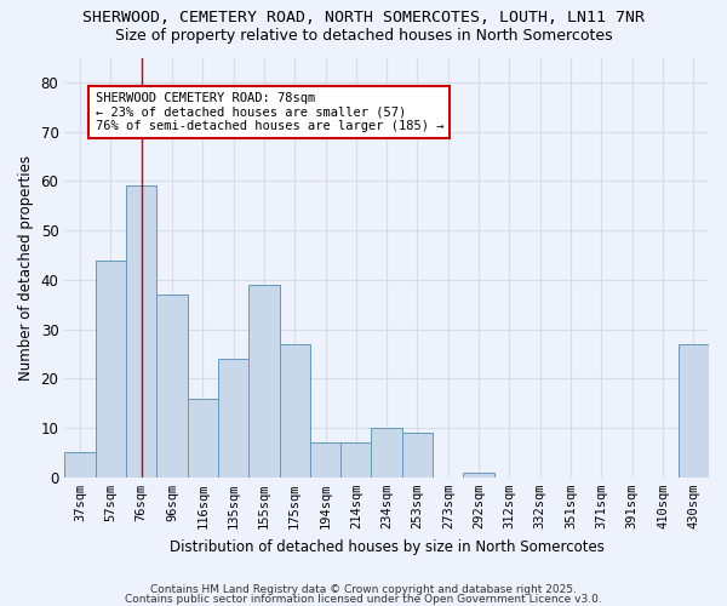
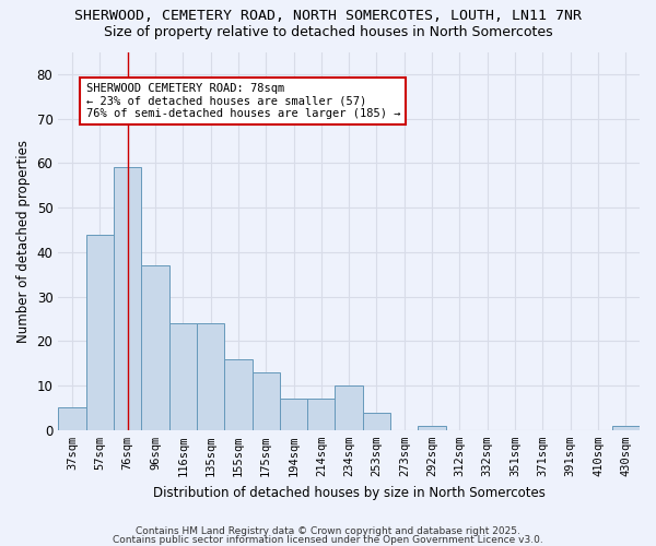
116sqm: 16 -> 24
155sqm: 39 -> 16
175sqm: 27 -> 13
253sqm: 9 -> 4
430sqm: 27 -> 1
